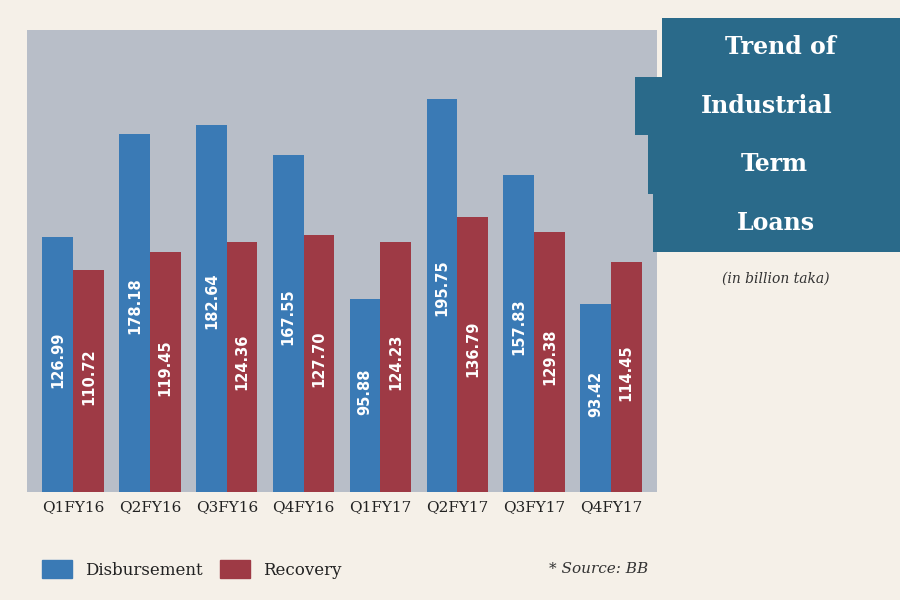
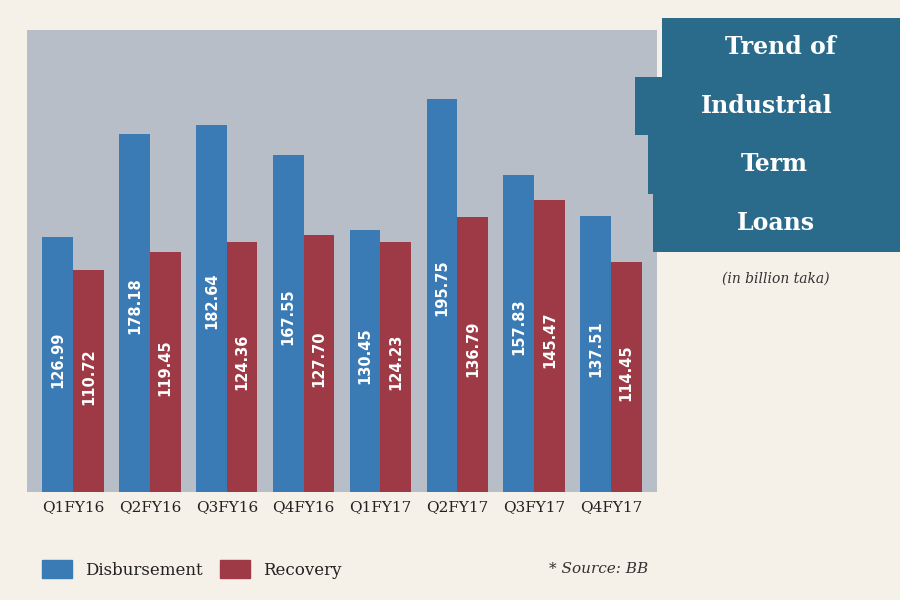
Disbursement/Q1FY17: 95.88 -> 130.45
Recovery/Q3FY17: 129.38 -> 145.47
Disbursement/Q4FY17: 93.42 -> 137.51
